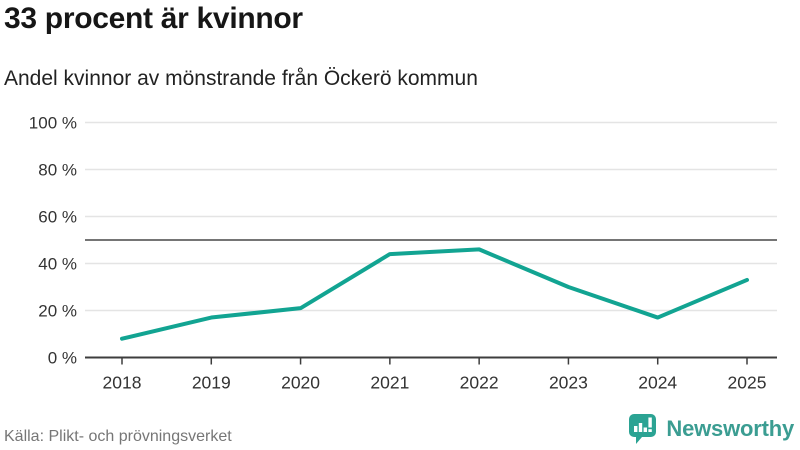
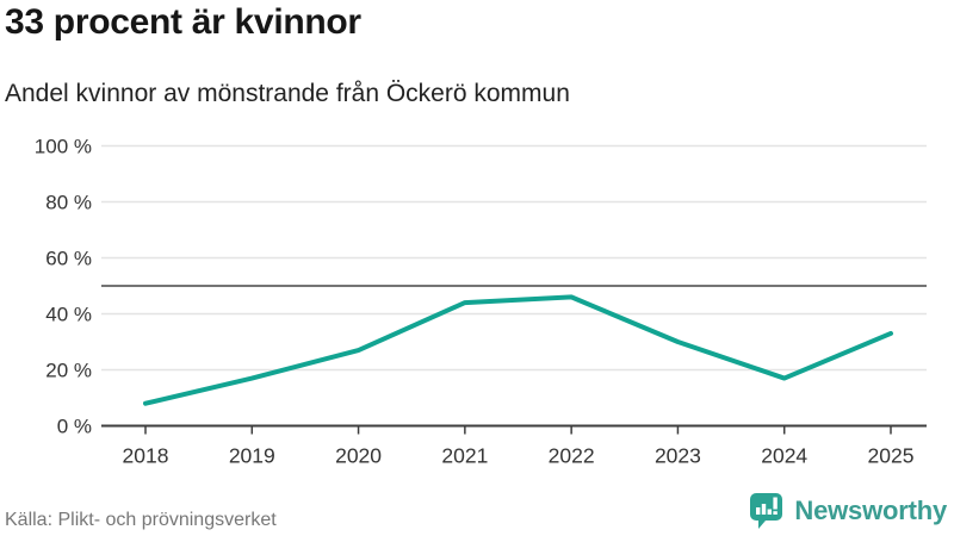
2020: 21% -> 27%
